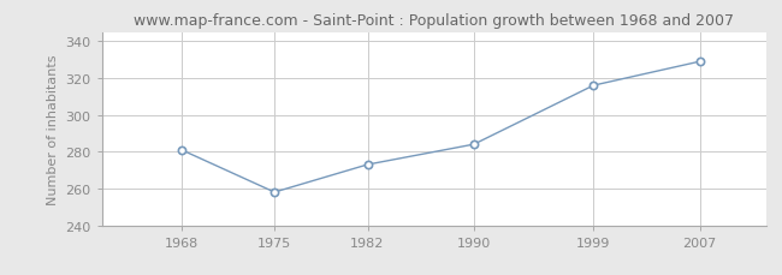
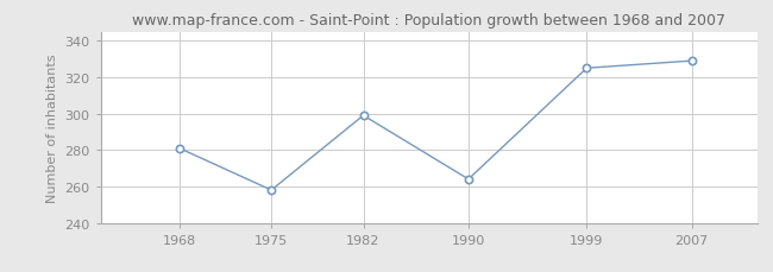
1982: 273 -> 299
1990: 284 -> 264
1999: 316 -> 325
